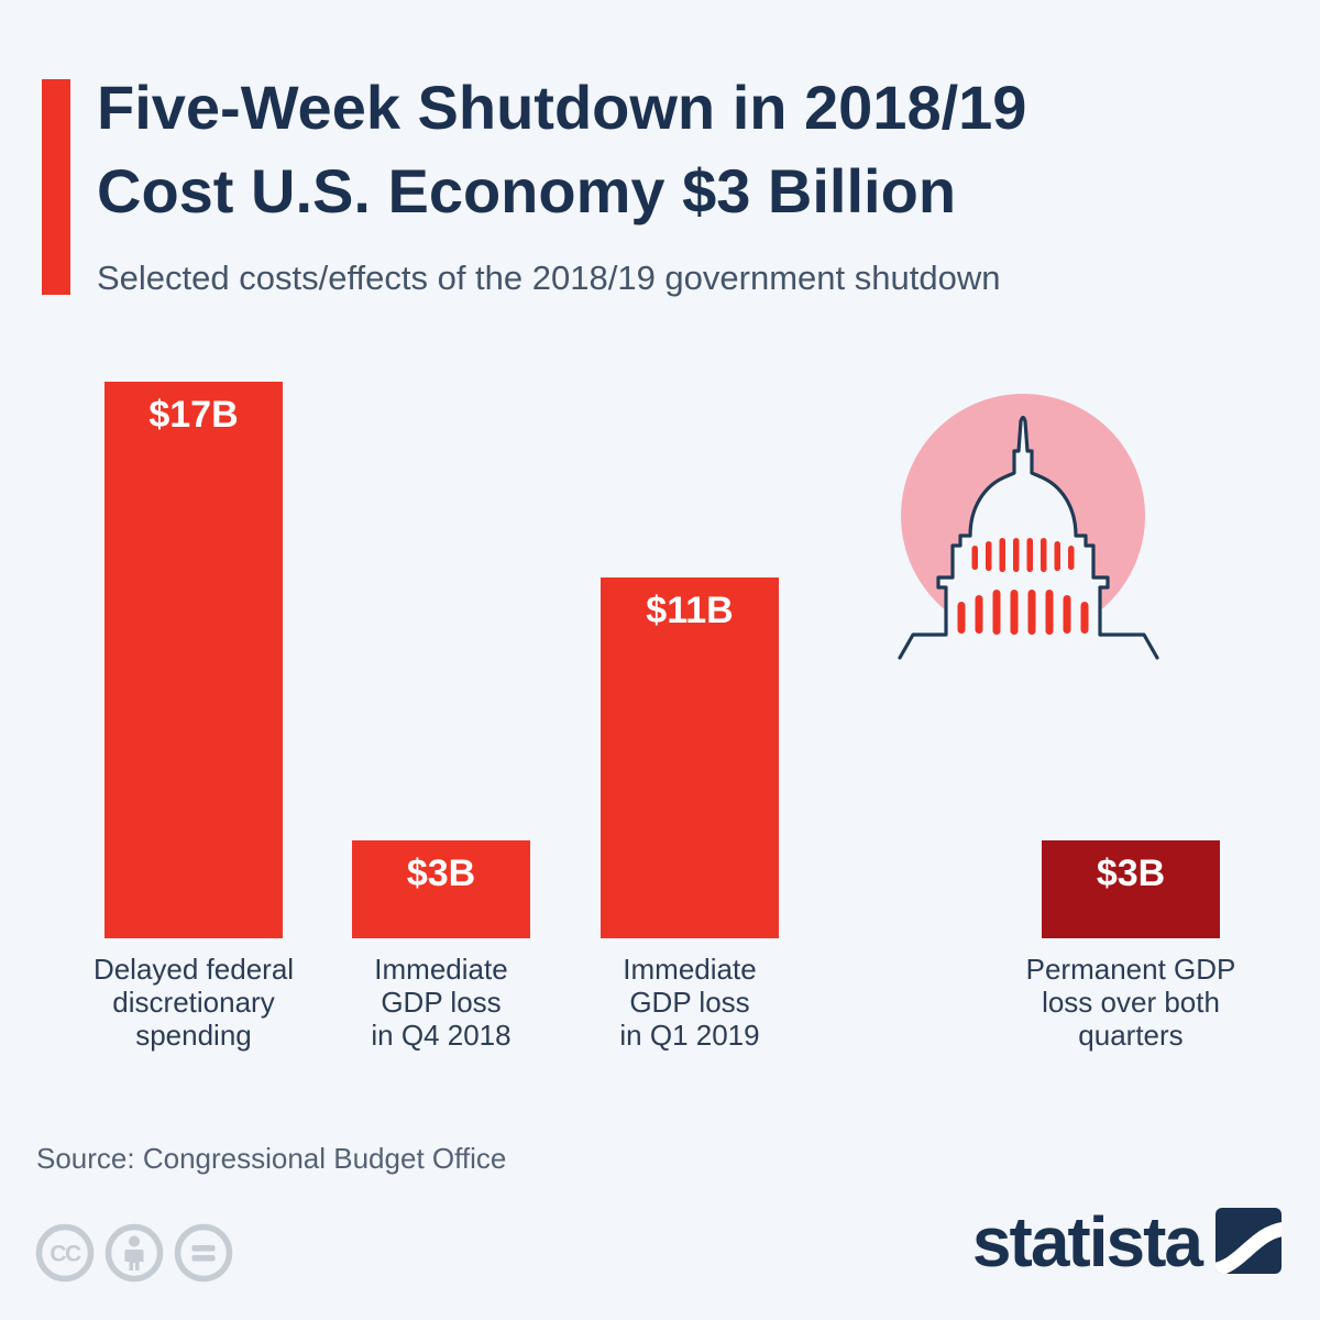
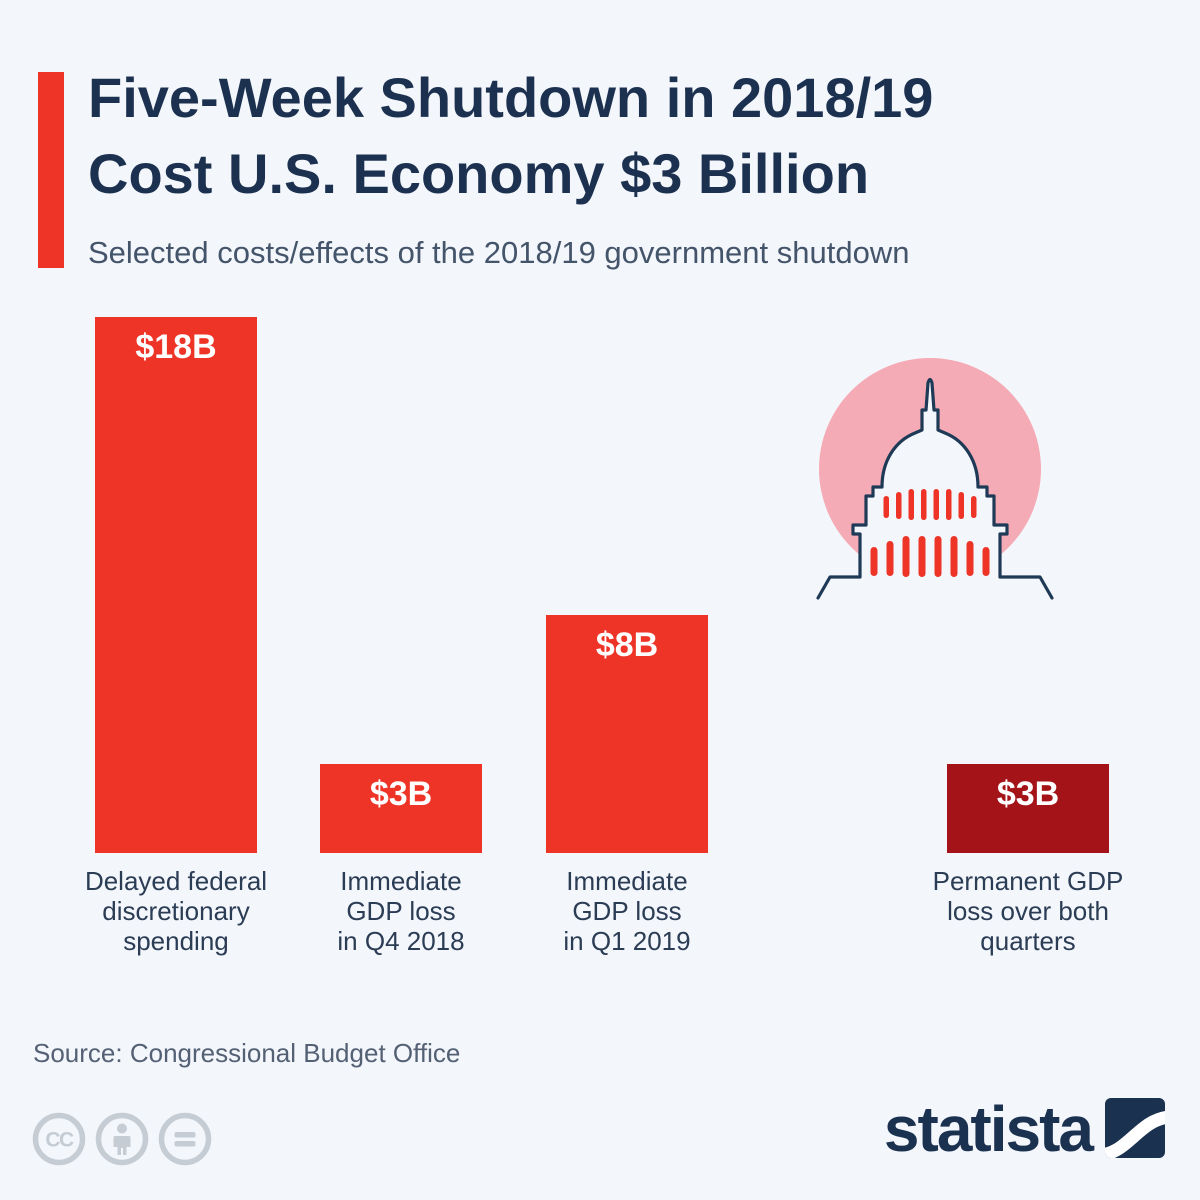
Delayed federal discretionary spending: $17B -> $18B
Immediate GDP loss in Q1 2019: $11B -> $8B
